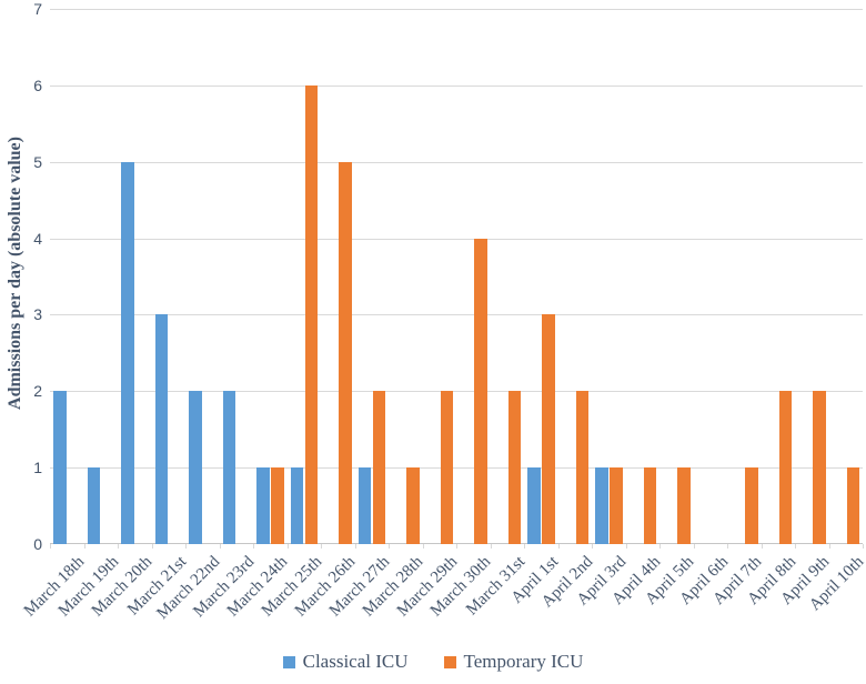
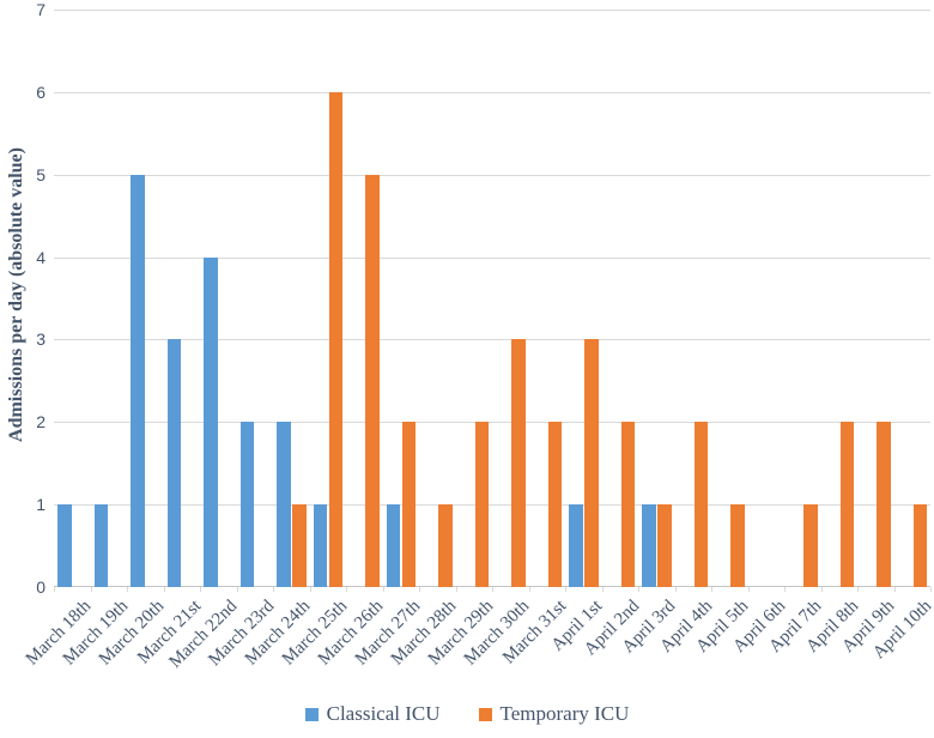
Classical ICU/March 18th: 2 -> 1
Classical ICU/March 22nd: 2 -> 4
Classical ICU/March 24th: 1 -> 2
Temporary ICU/March 30th: 4 -> 3
Temporary ICU/April 4th: 1 -> 2
